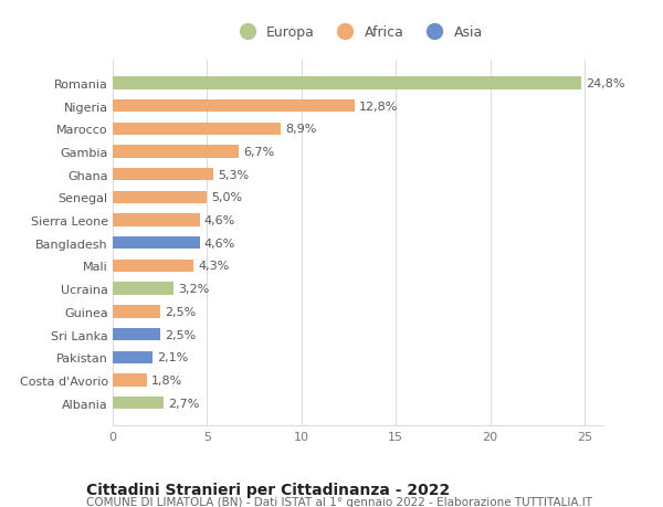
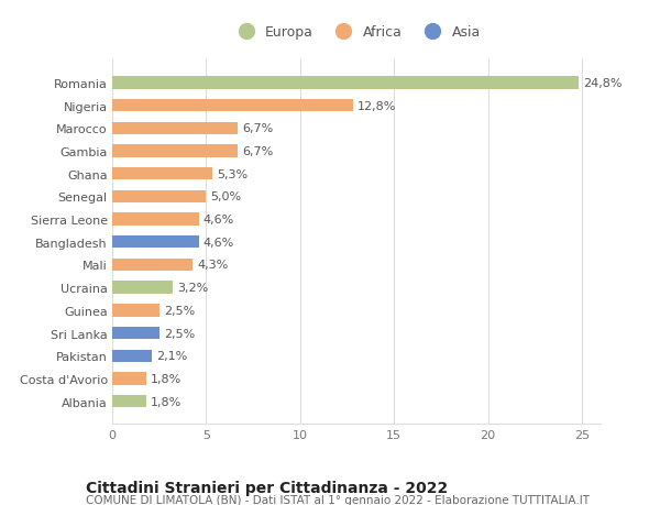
Marocco: 8,9% -> 6,7%
Albania: 2,7% -> 1,8%
